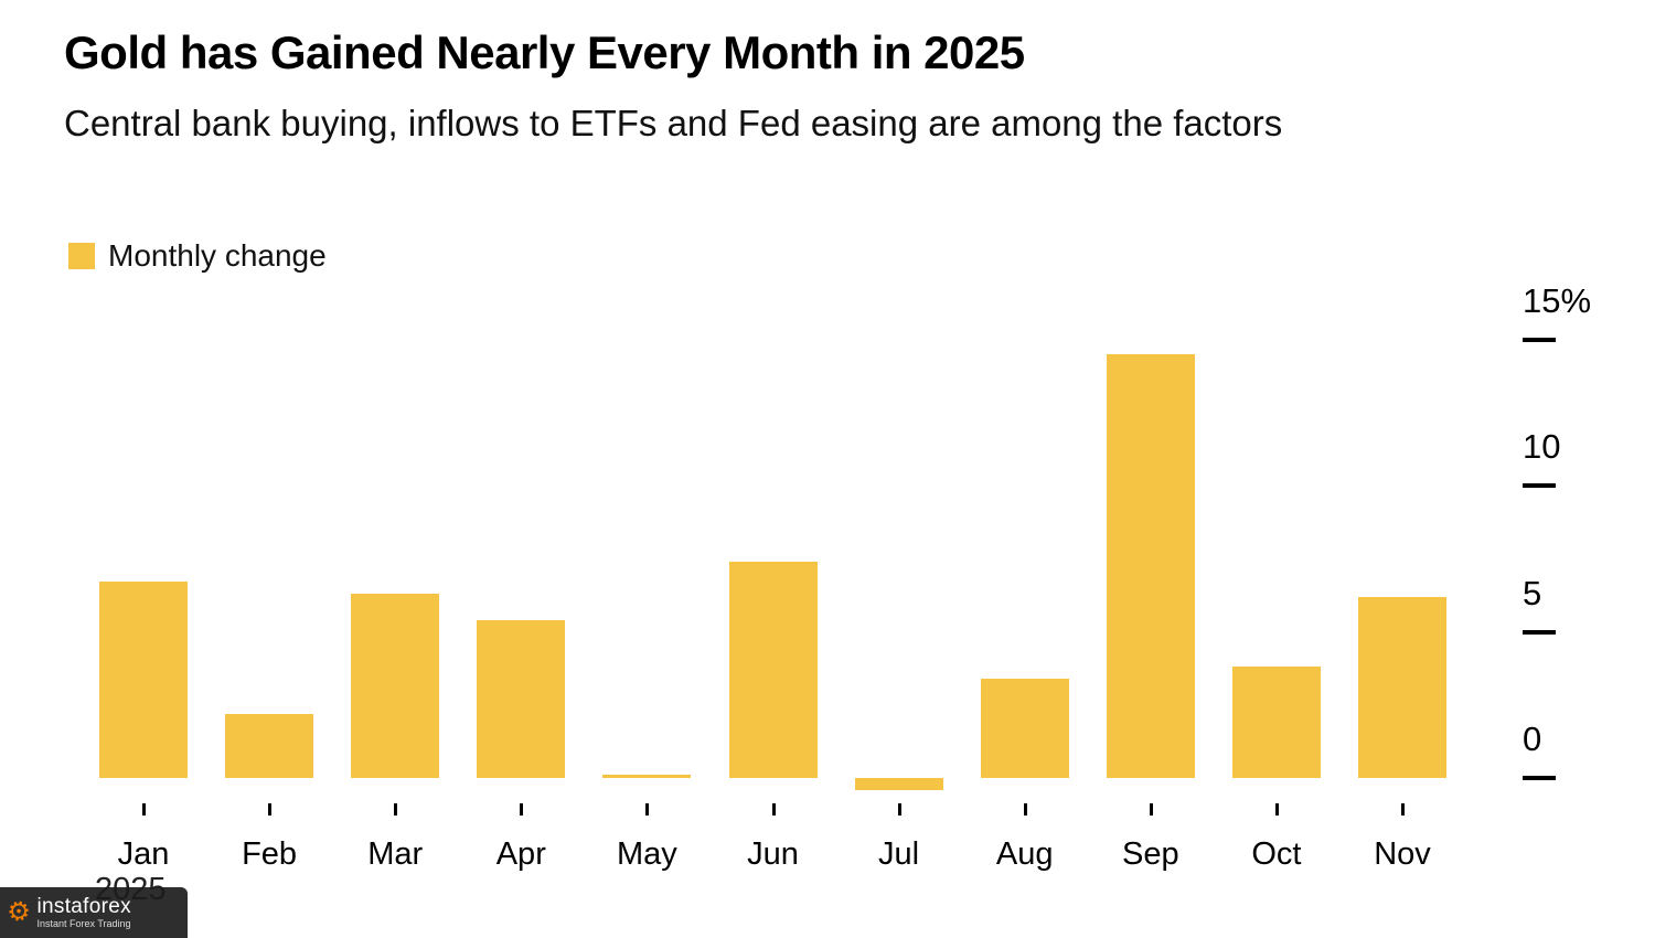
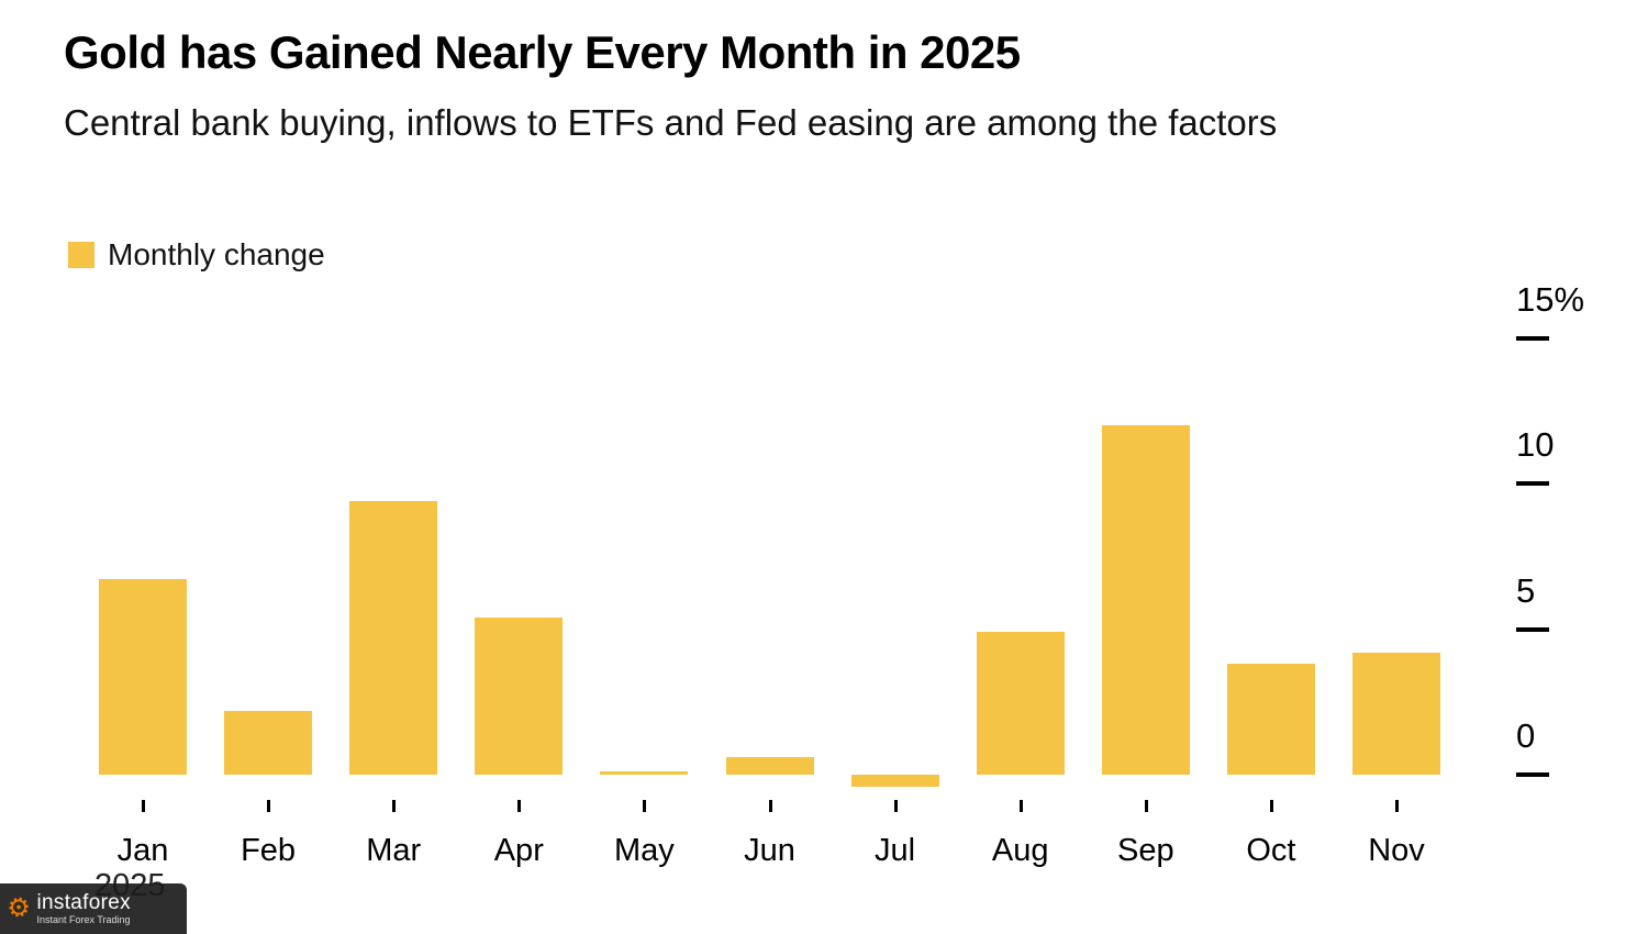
Mar: 6.3% -> 9.4%
Jun: 7.4% -> 0.6%
Aug: 3.4% -> 4.9%
Sep: 14.5% -> 12.0%
Nov: 6.2% -> 4.2%
